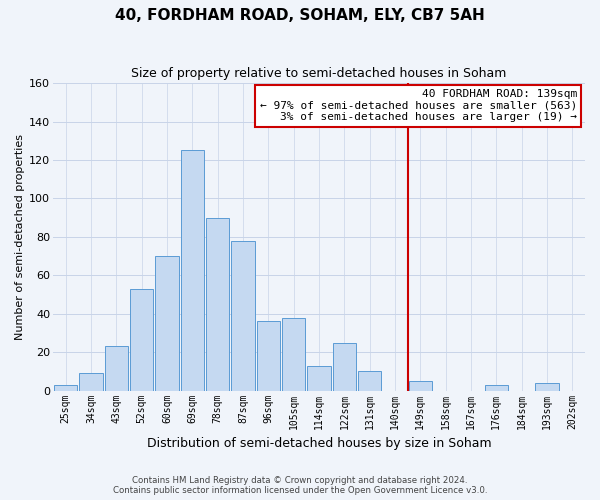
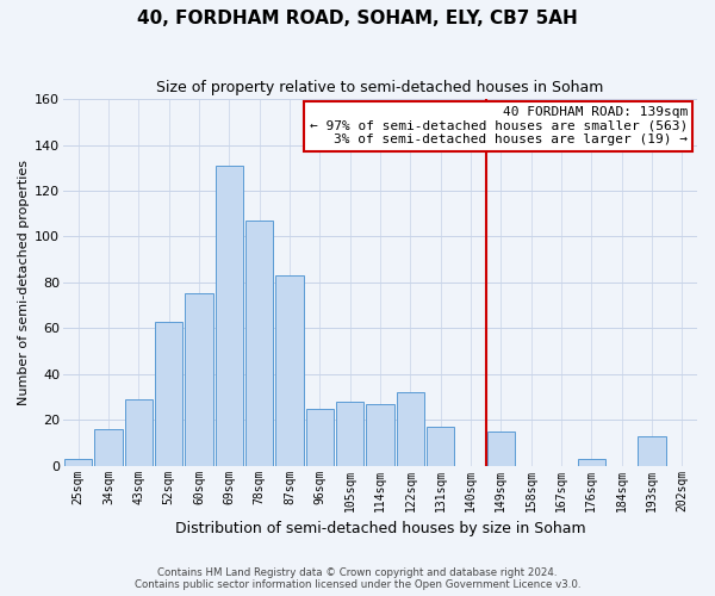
34sqm: 9 -> 16
43sqm: 23 -> 29
52sqm: 53 -> 63
60sqm: 70 -> 75
69sqm: 125 -> 131
78sqm: 90 -> 107
87sqm: 78 -> 83
96sqm: 36 -> 25
105sqm: 38 -> 28
114sqm: 13 -> 27
122sqm: 25 -> 32
131sqm: 10 -> 17
149sqm: 5 -> 15
193sqm: 4 -> 13
